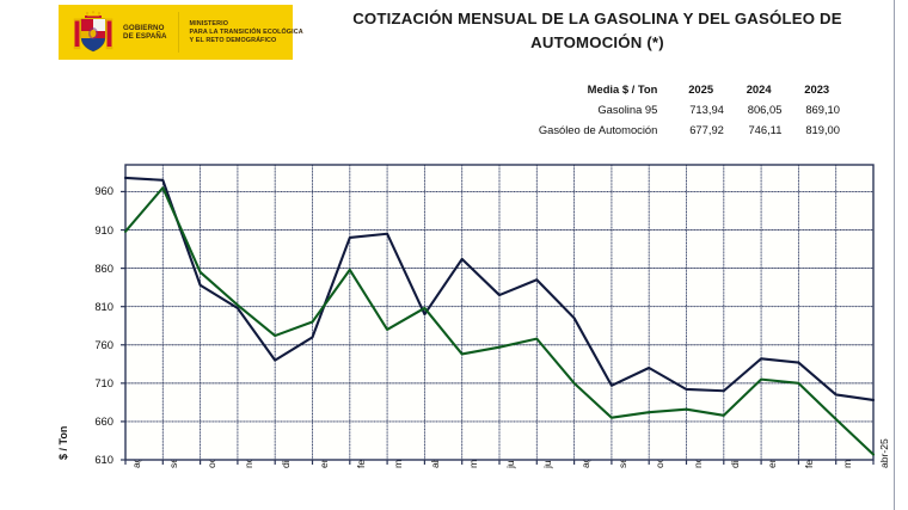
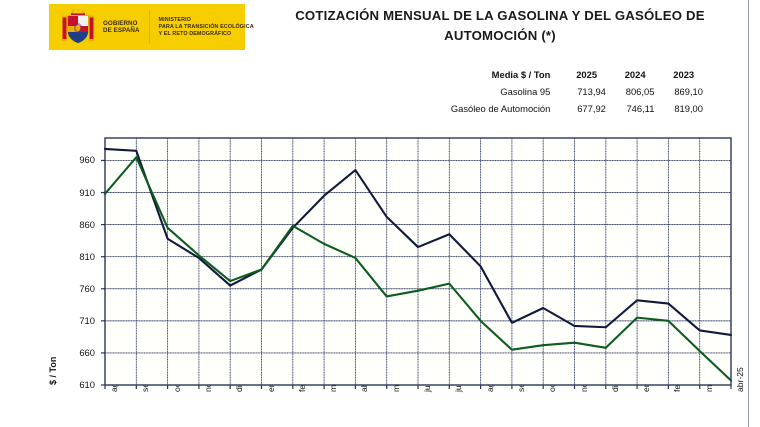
Gasolina 95/dic-23: 740 -> 760
Gasolina 95/ene-24: 770 -> 790
Gasolina 95/feb-24: 900 -> 860
Gasóleo de Automoción/mar-24: 780 -> 830
Gasolina 95/abr-24: 800 -> 940
